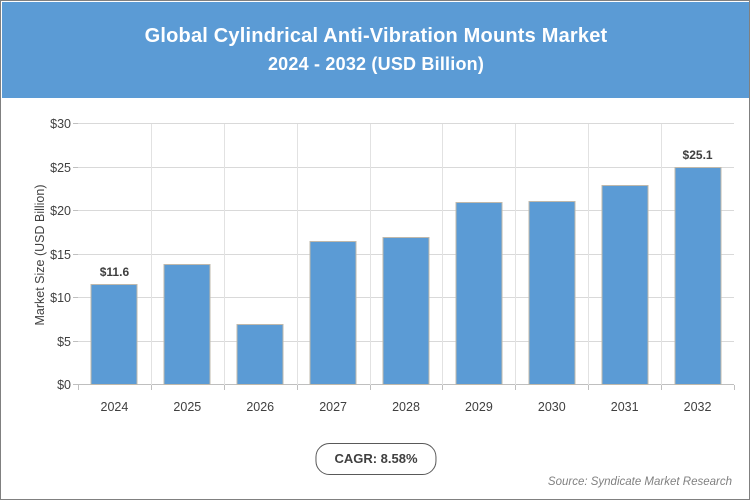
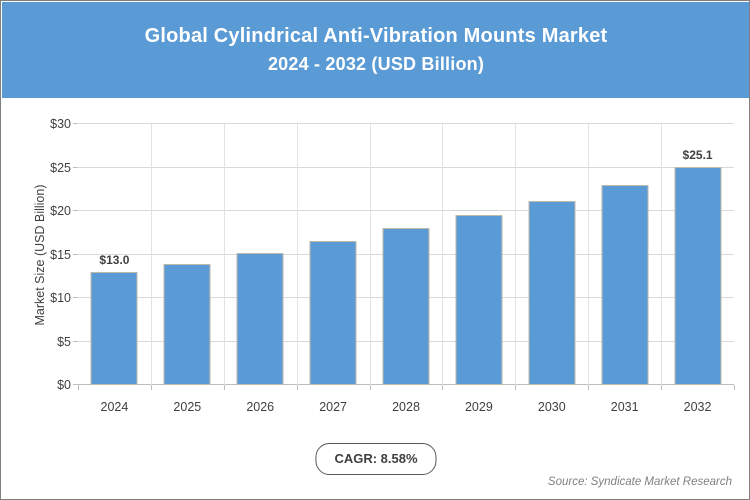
2024: $11.6 -> $13.0
2026: $7 -> $15
2028: $17 -> $18
2029: $21 -> $20
